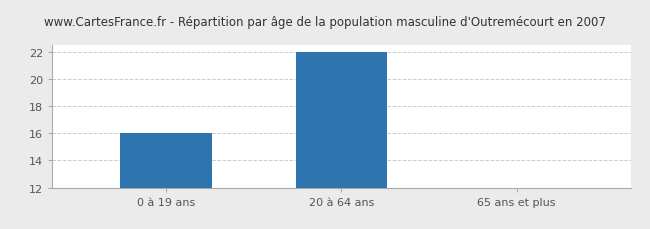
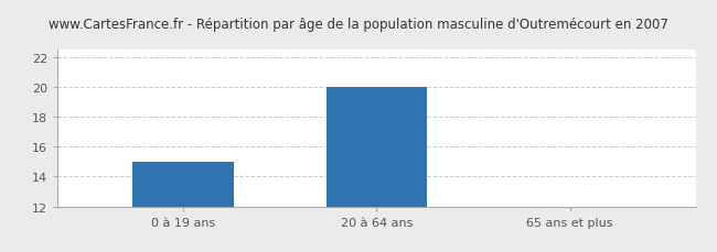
0 à 19 ans: 16 -> 15
20 à 64 ans: 22 -> 20
